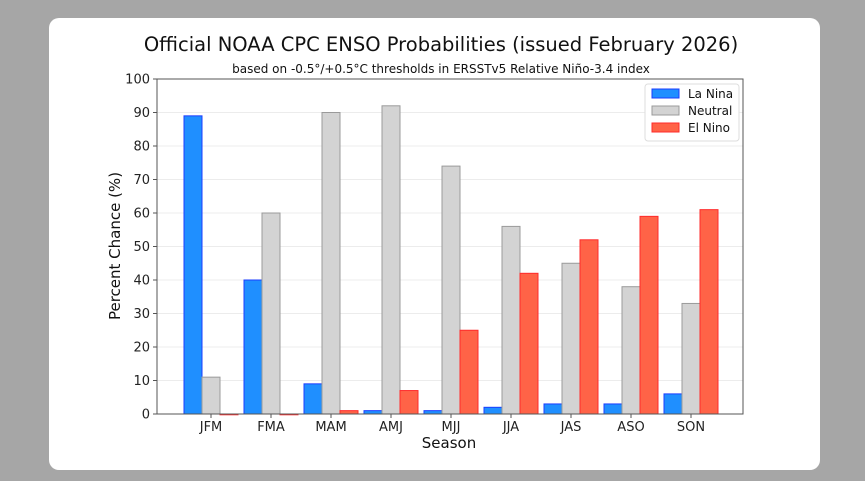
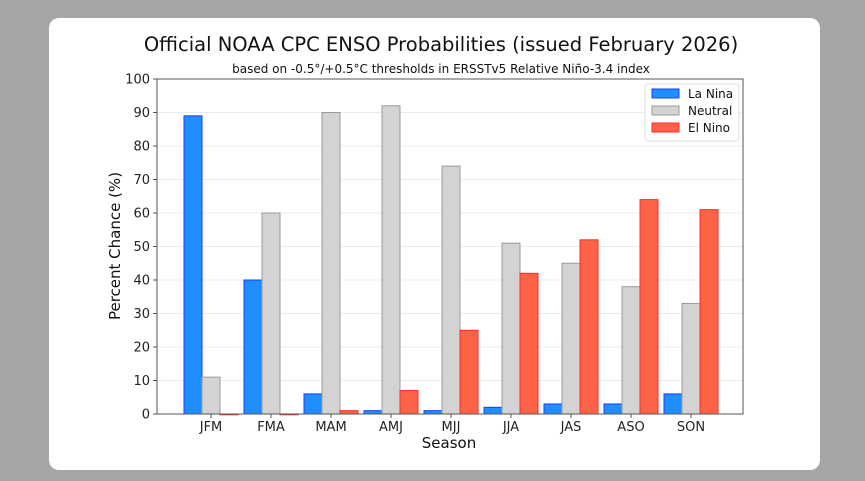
La Nina/MAM: 9 -> 6
Neutral/JJA: 56 -> 51
El Nino/ASO: 59 -> 64
